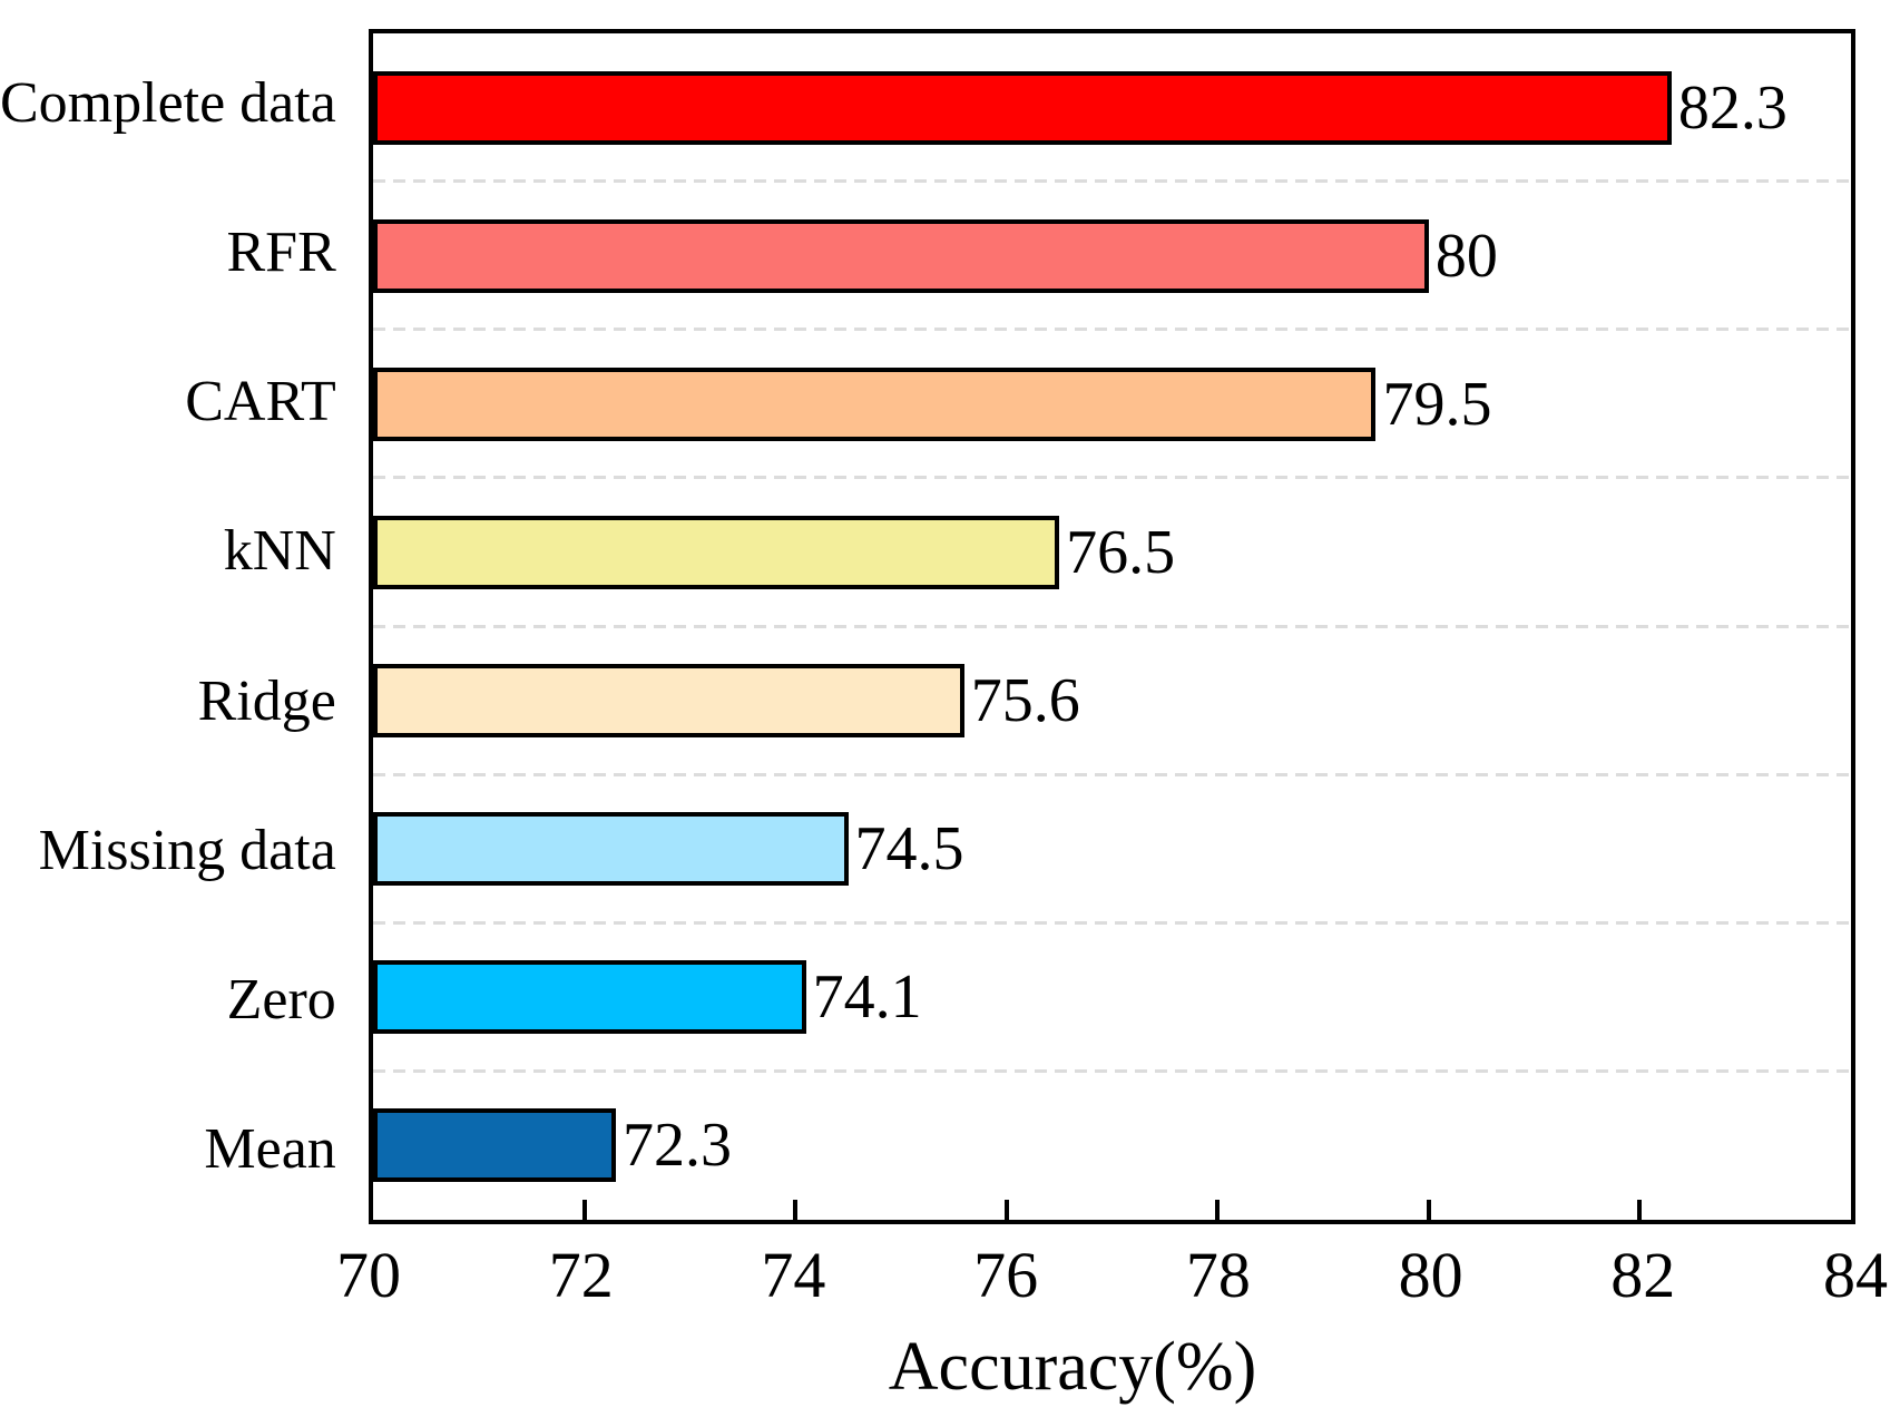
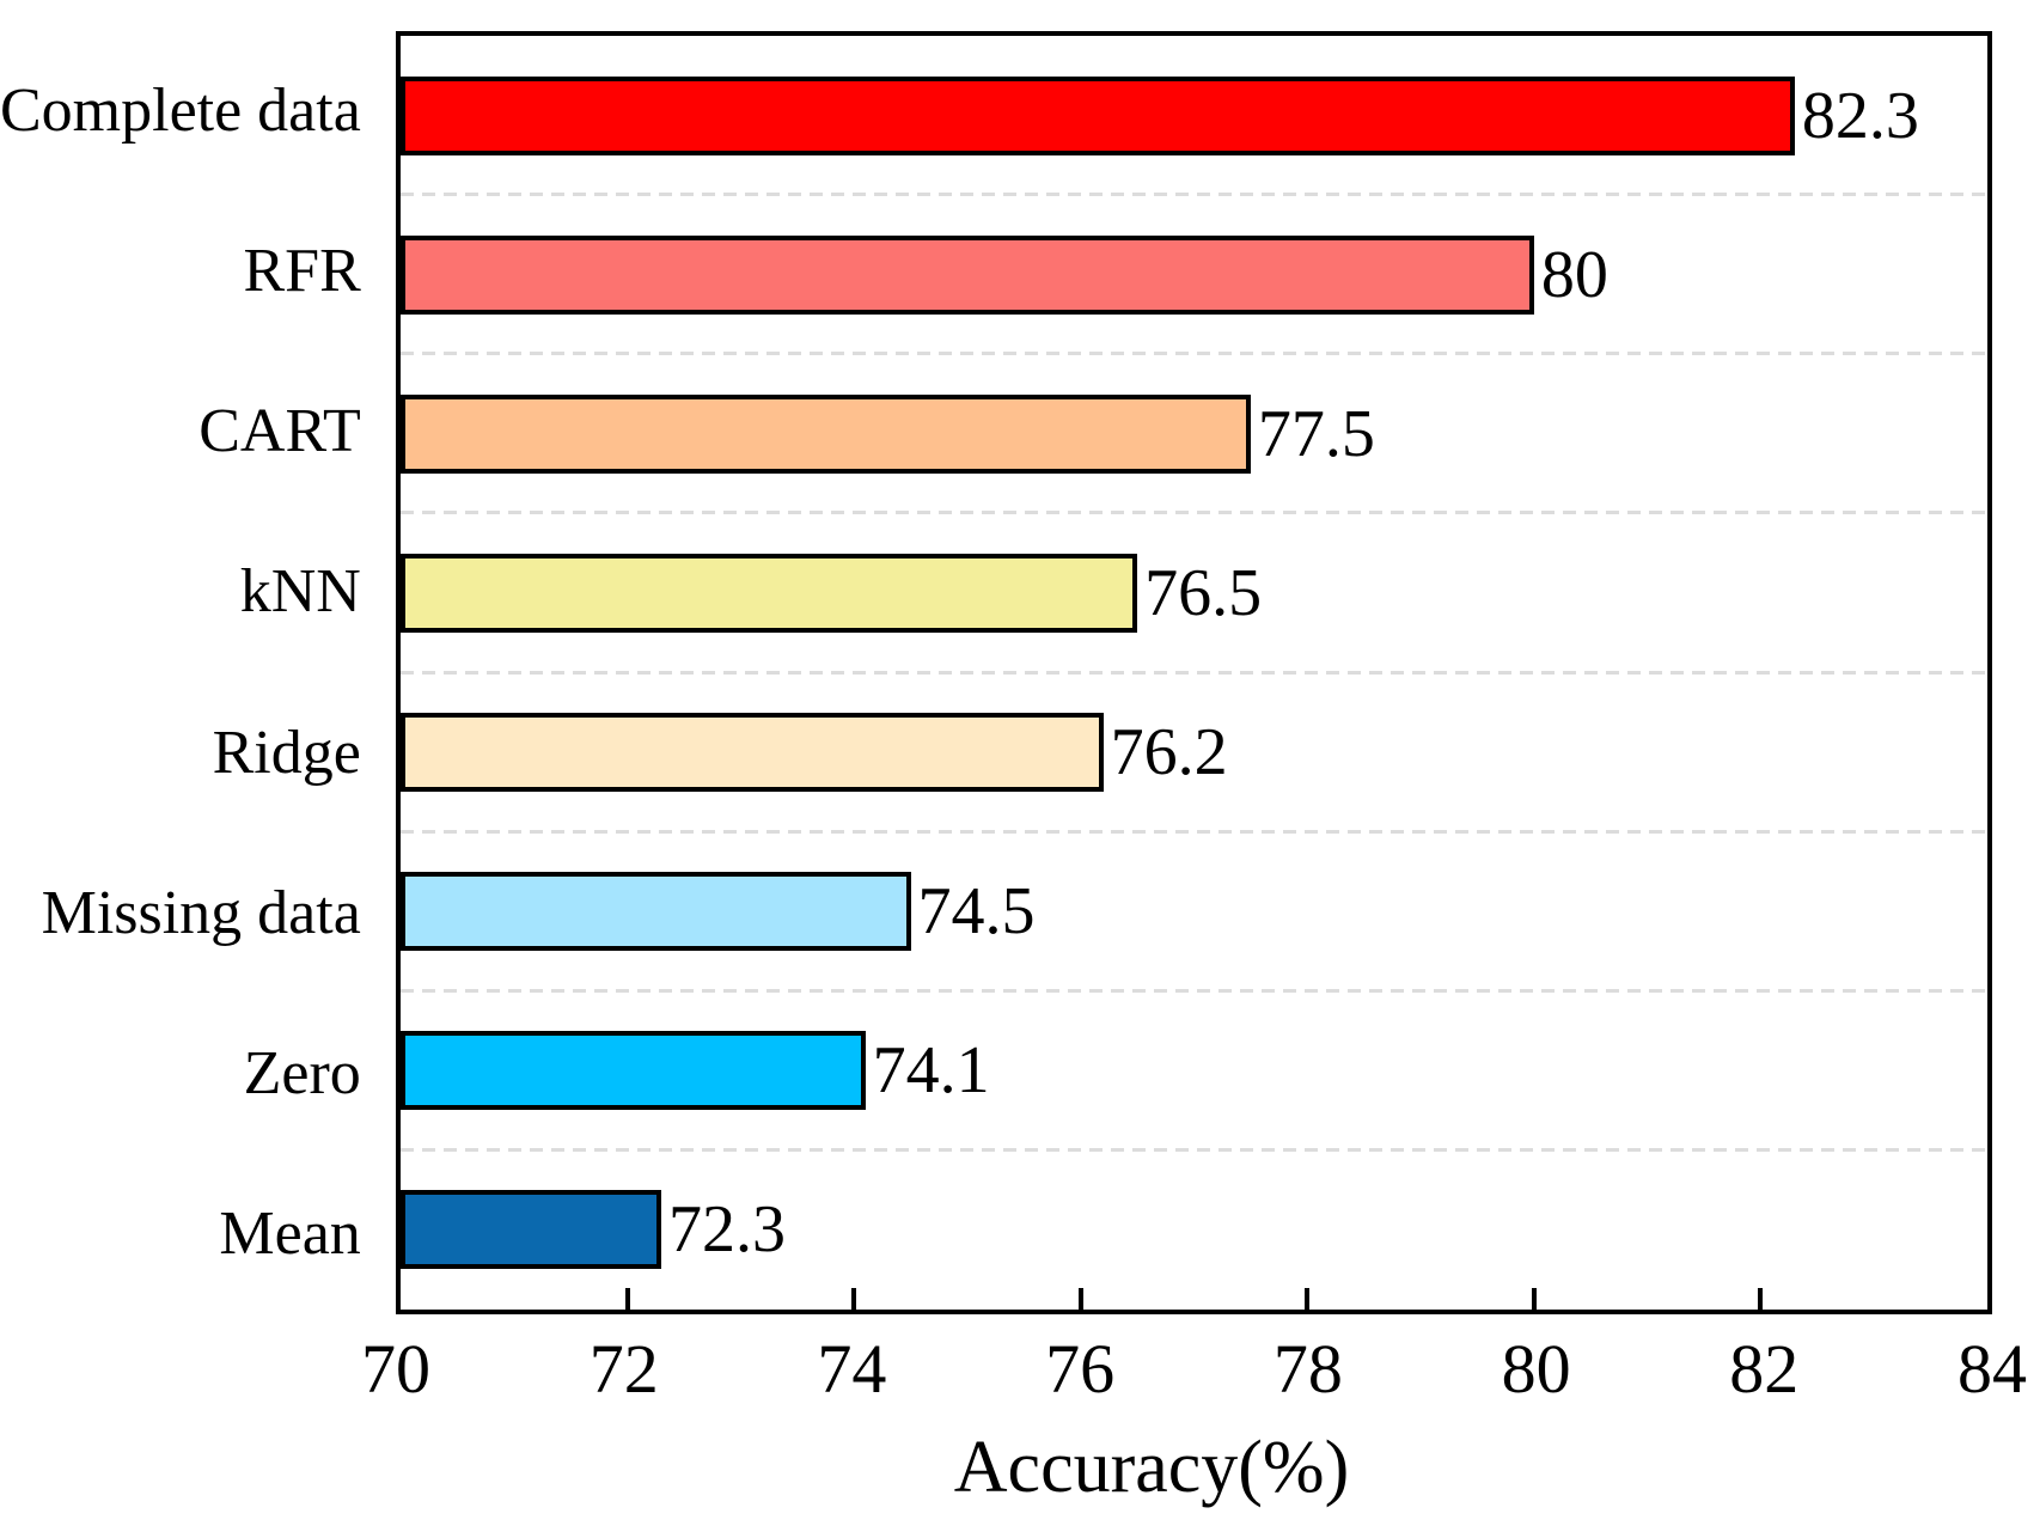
CART: 79.5 -> 77.5
Ridge: 75.6 -> 76.2
